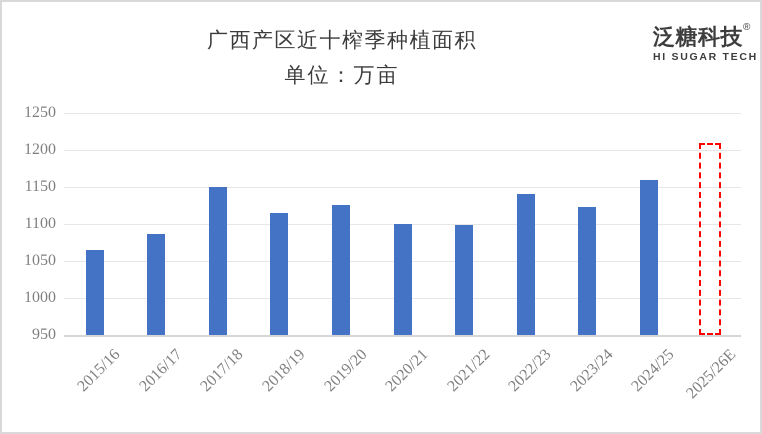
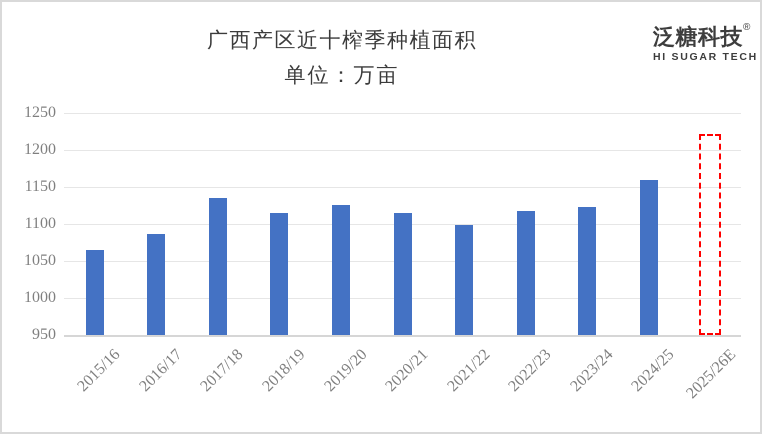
2017/18: 1150 -> 1140
2020/21: 1100 -> 1120
2022/23: 1140 -> 1120
2025/26E: 1210 -> 1220
